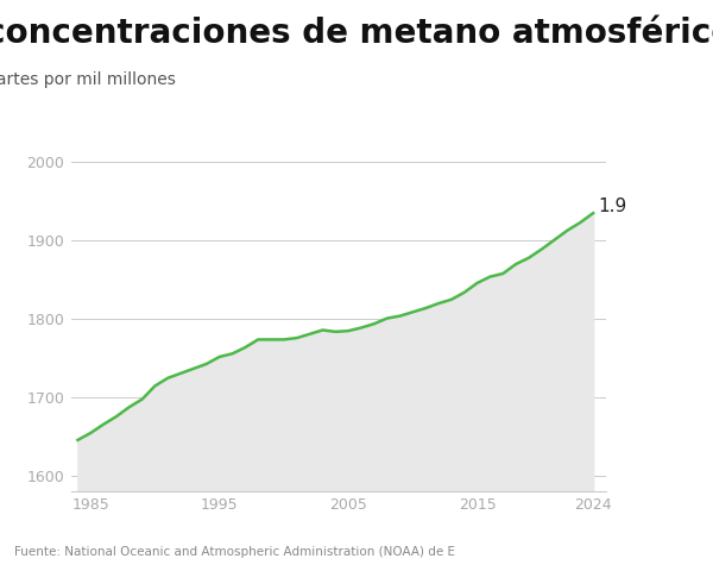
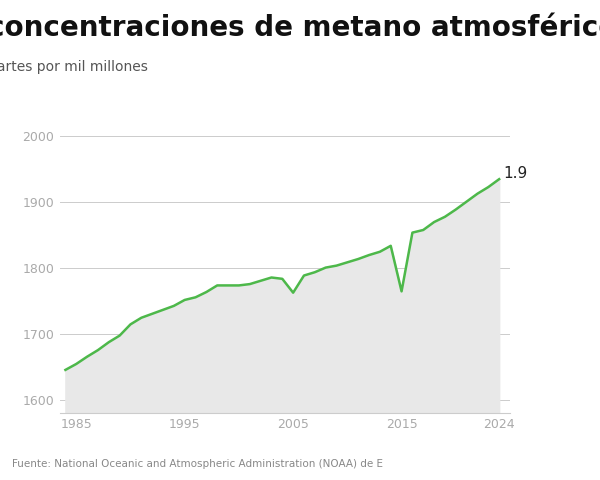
2005: 1784 -> 1762
2015: 1845 -> 1764
